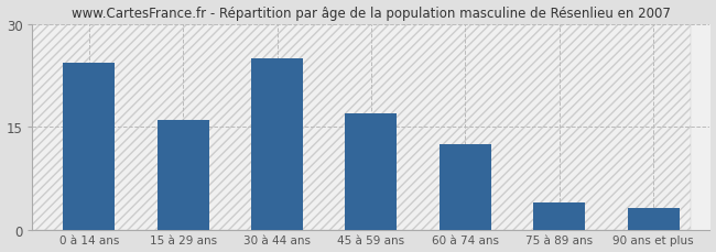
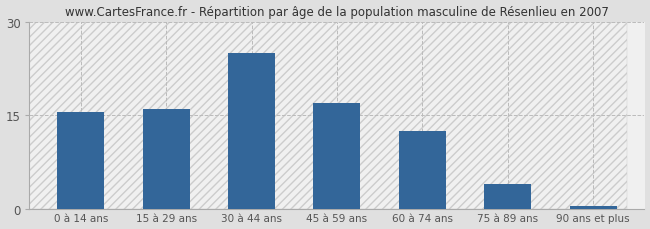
0 à 14 ans: 24.4 -> 15.5
90 ans et plus: 3.2 -> 0.5
